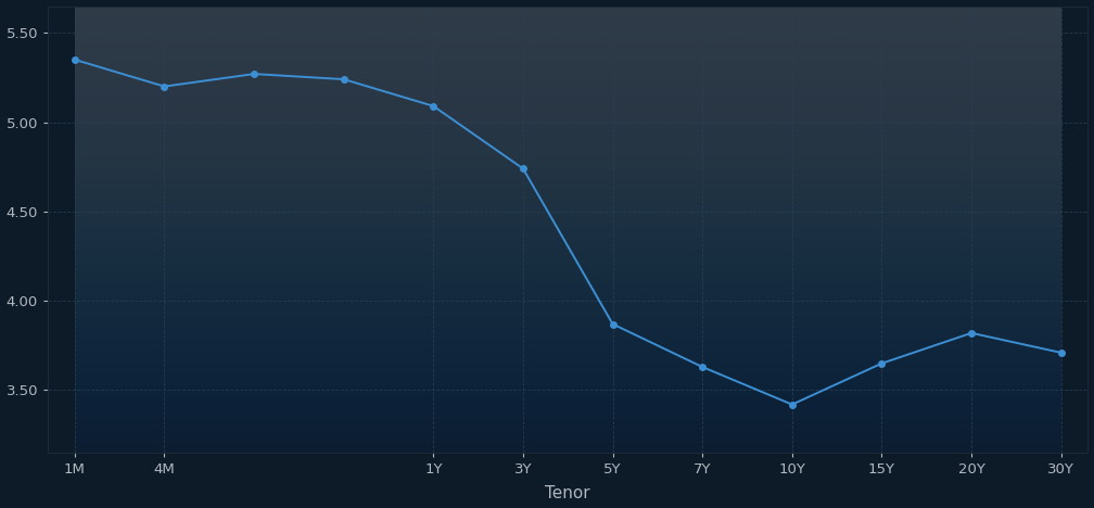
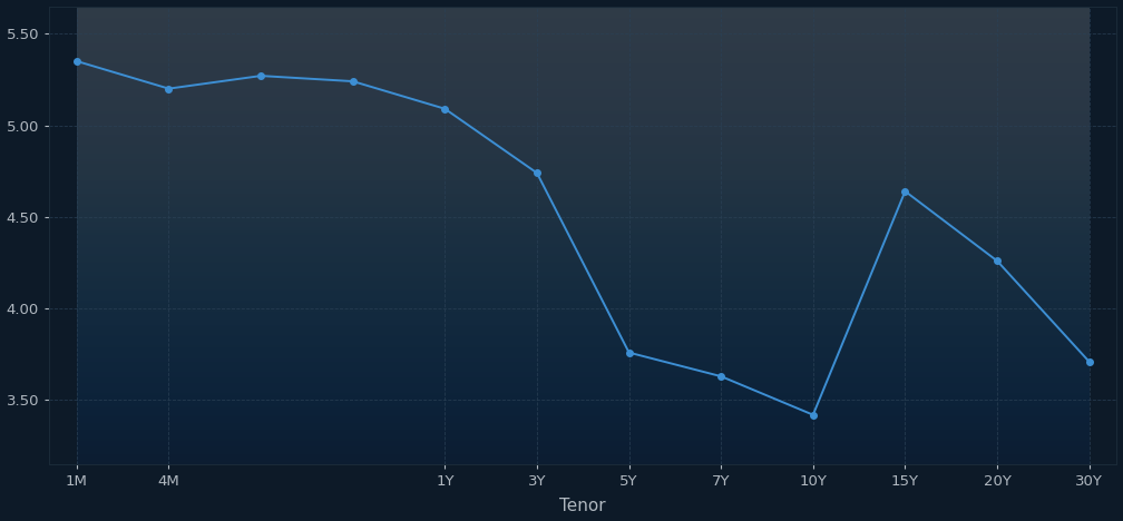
5Y: 3.87 -> 3.76
15Y: 3.65 -> 4.64
20Y: 3.82 -> 4.26
